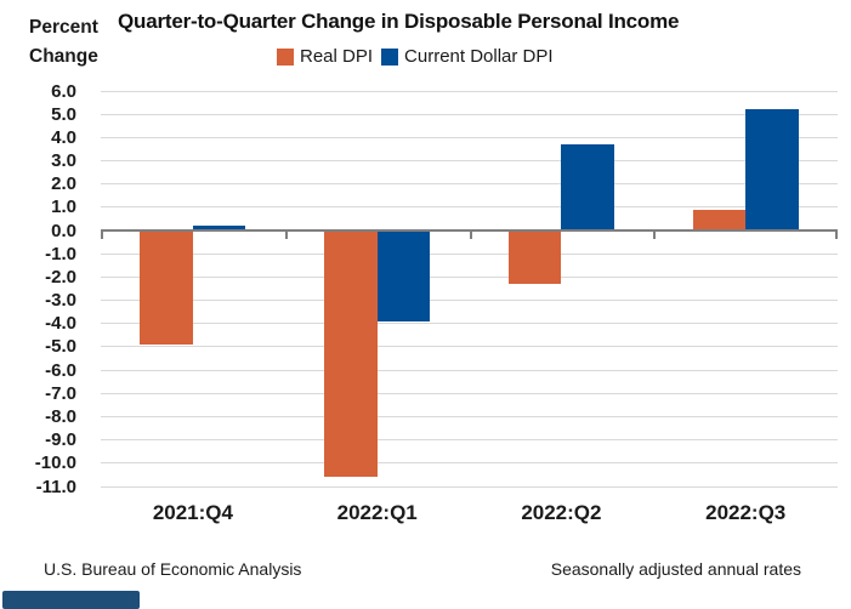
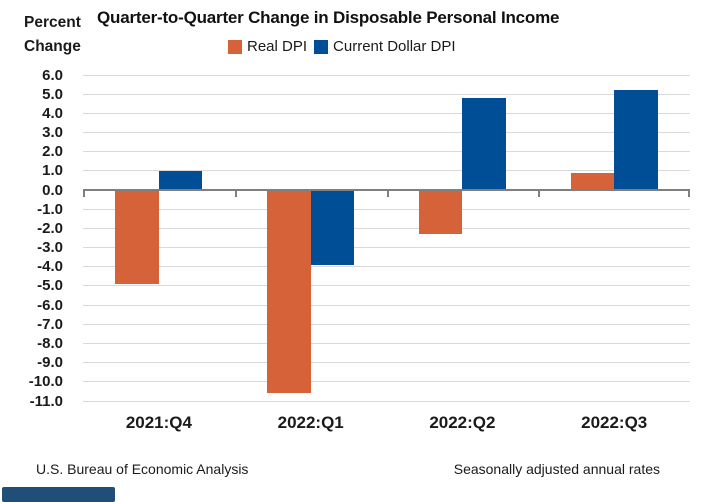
Current Dollar DPI/2021:Q4: 0.2 -> 1.0
Current Dollar DPI/2022:Q2: 3.7 -> 4.8
